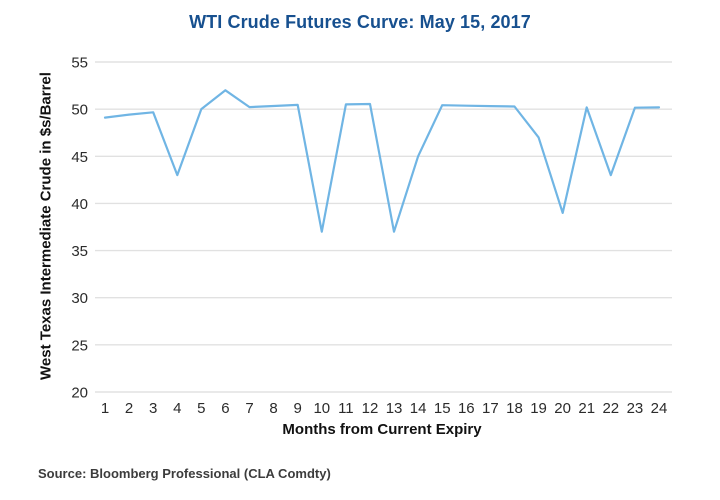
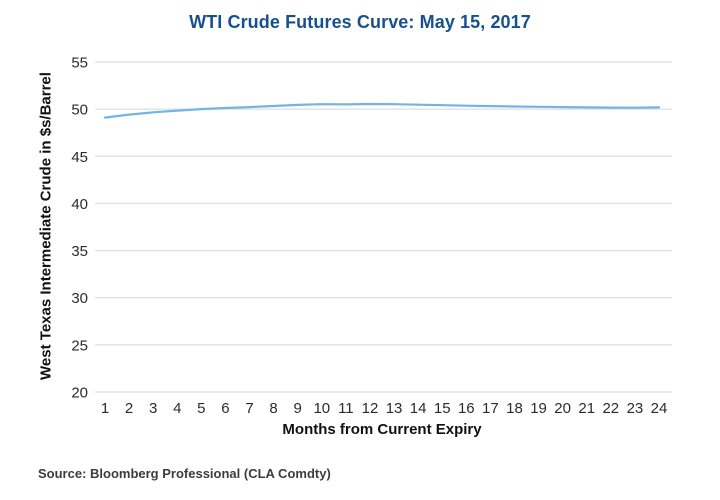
4: 43 -> 50
6: 52 -> 50
10: 37 -> 51
13: 37 -> 51
14: 45 -> 50
19: 47 -> 50
20: 39 -> 50
22: 43 -> 50
